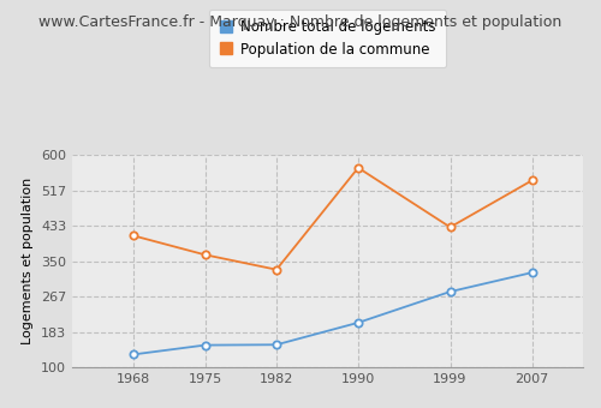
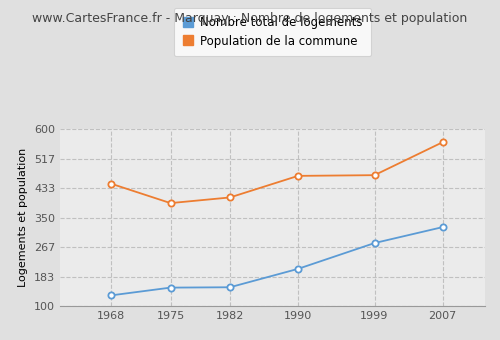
Population de la commune/1968: 410 -> 446
Population de la commune/1975: 365 -> 391
Population de la commune/1982: 330 -> 407
Population de la commune/1990: 570 -> 468
Population de la commune/1999: 430 -> 470
Population de la commune/2007: 540 -> 563
